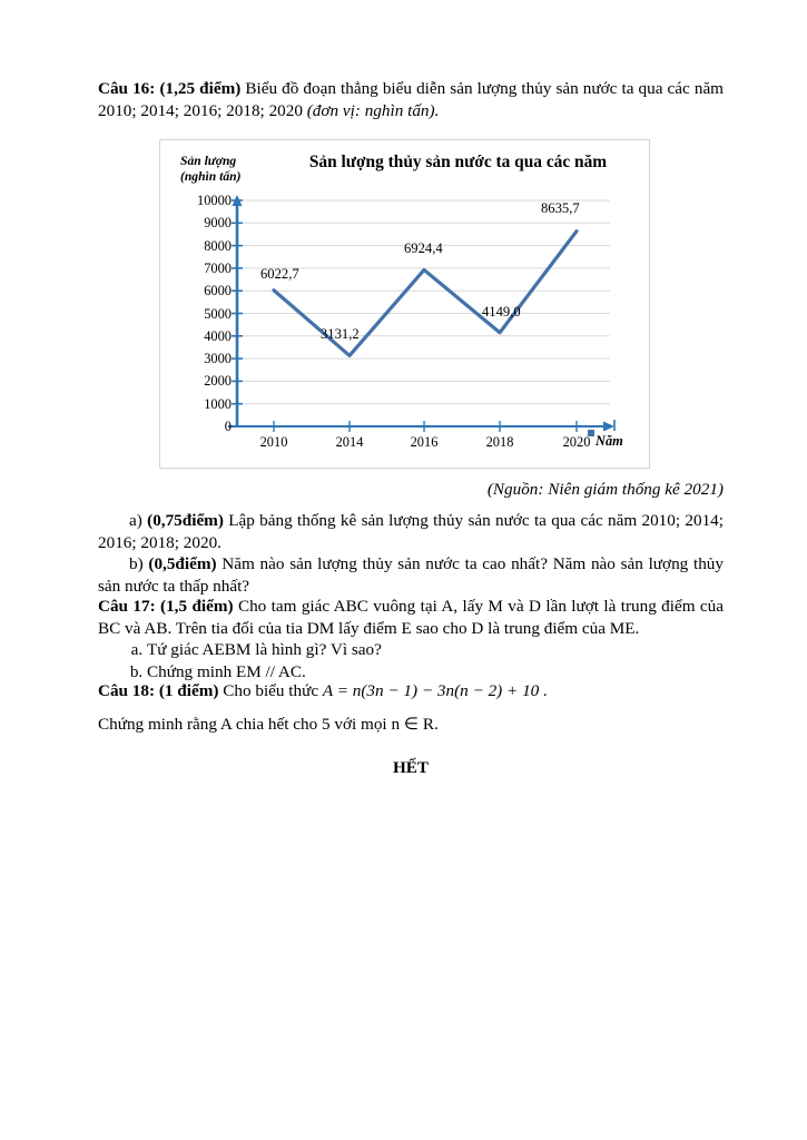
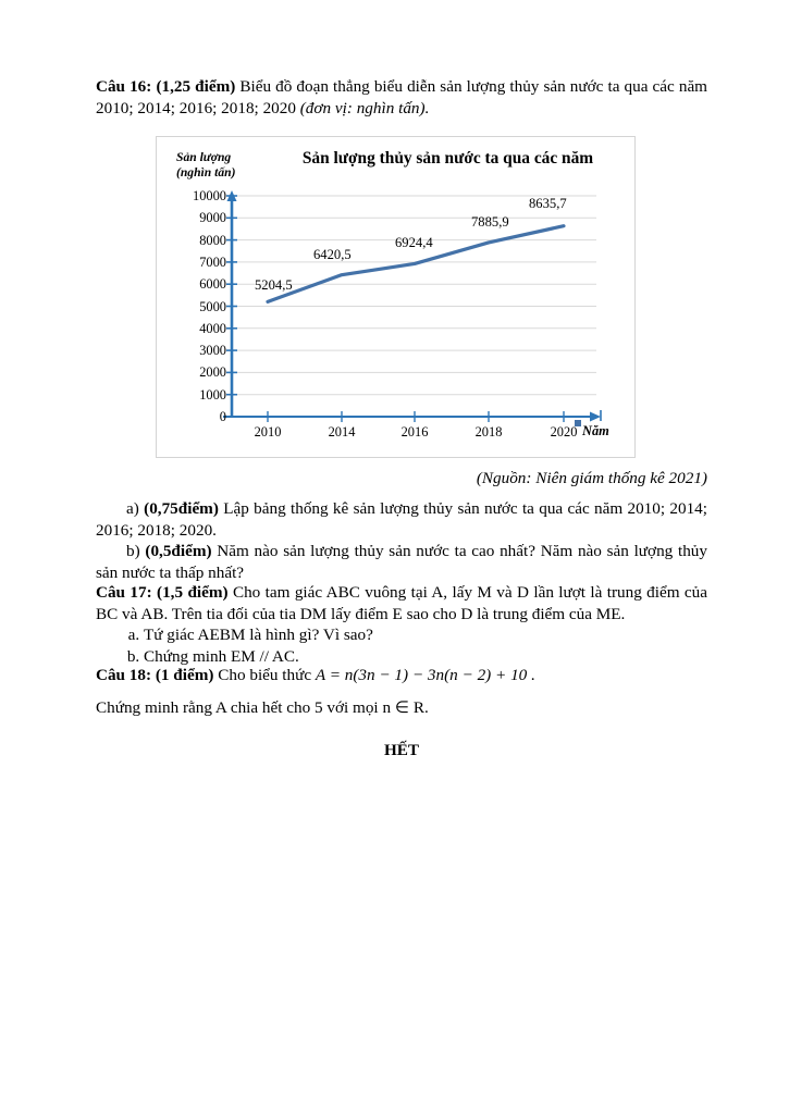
2010: 6022,7 -> 5204,5
2014: 3131,2 -> 6420,5
2018: 4149,0 -> 7885,9
